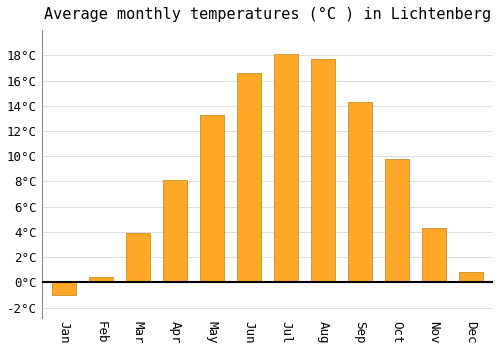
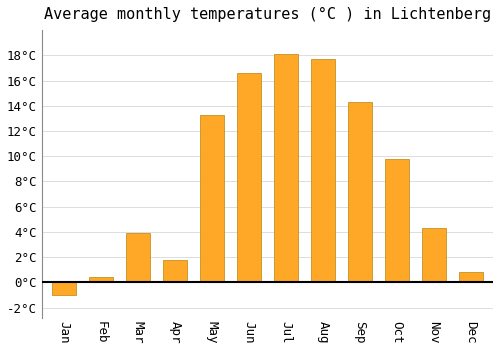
Apr: 8.1°C -> 1.8°C
